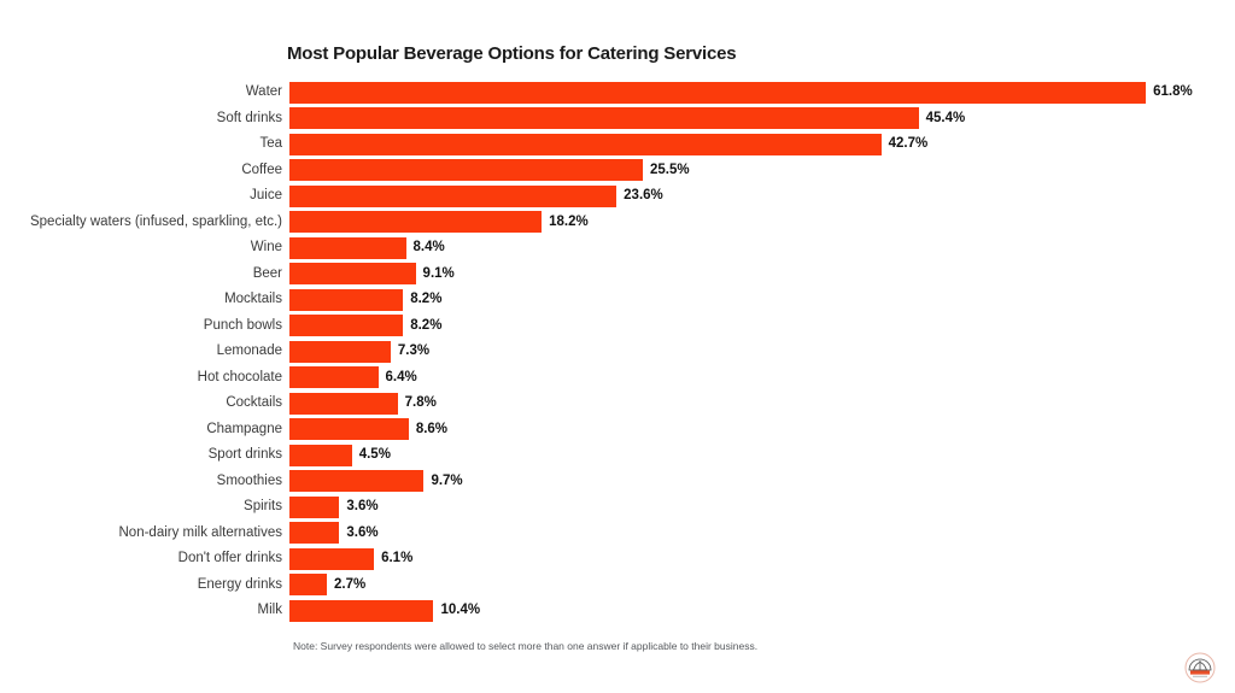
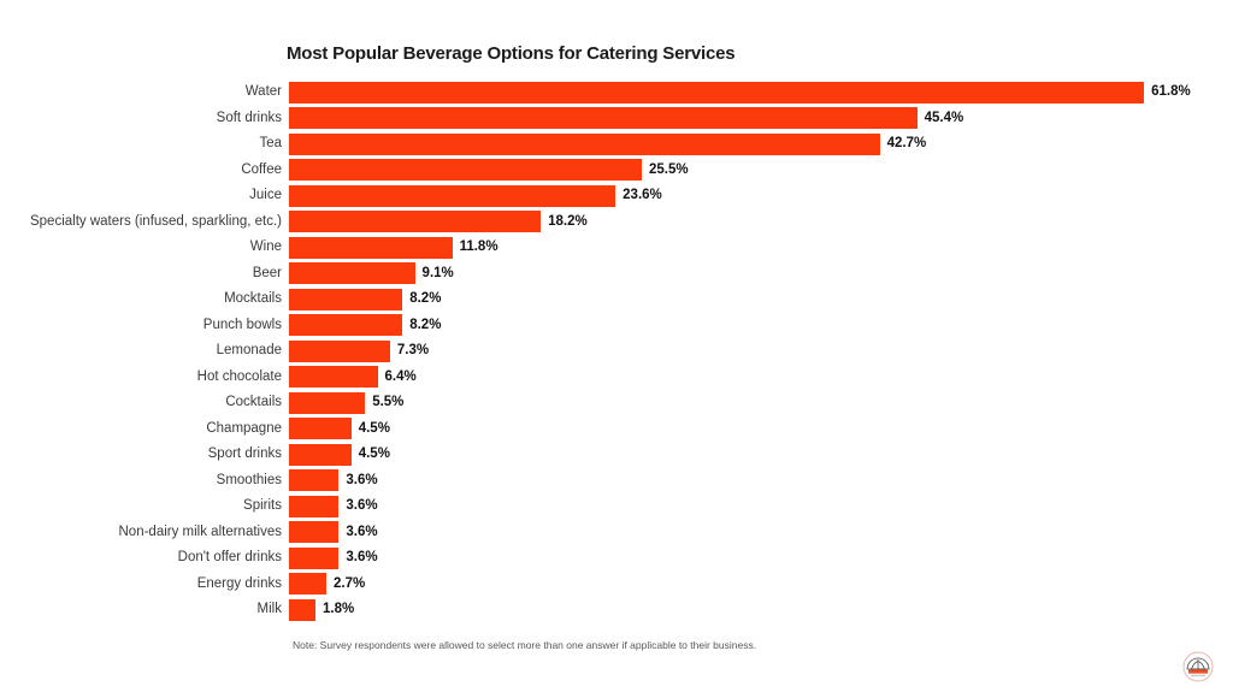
Wine: 8.4% -> 11.8%
Cocktails: 7.8% -> 5.5%
Champagne: 8.6% -> 4.5%
Smoothies: 9.7% -> 3.6%
Don't offer drinks: 6.1% -> 3.6%
Milk: 10.4% -> 1.8%
